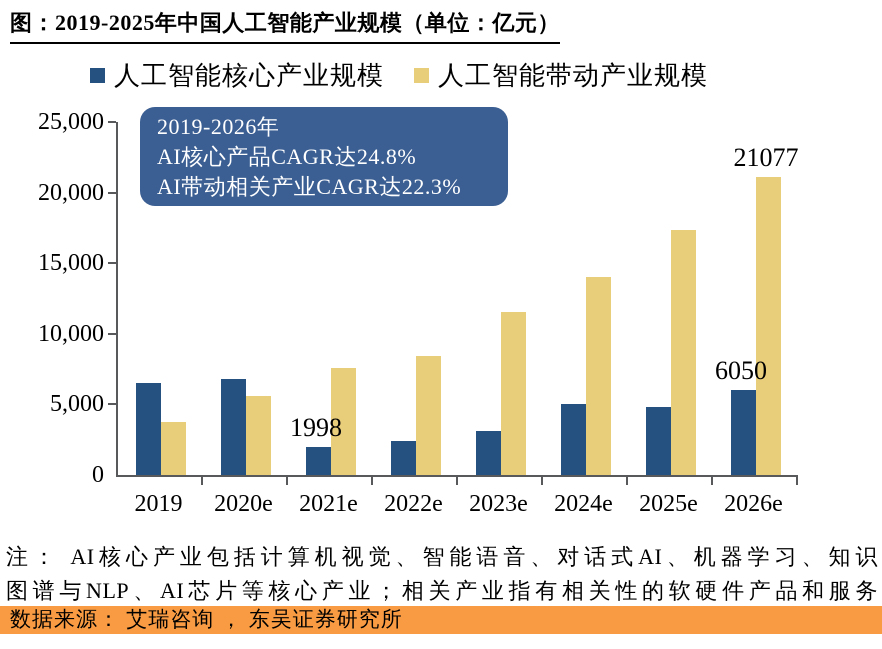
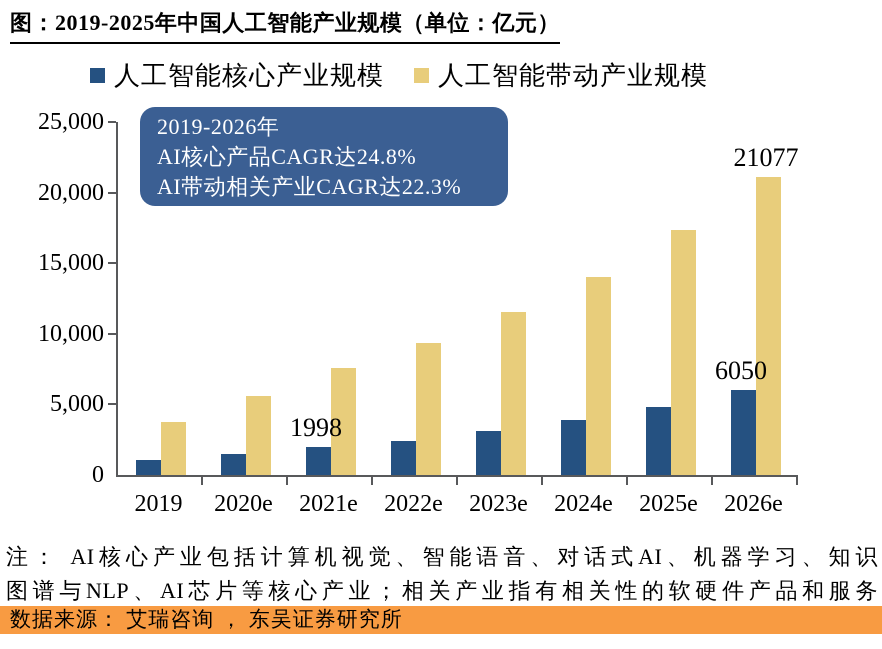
人工智能核心产业规模/2019: 6500 -> 1100
人工智能核心产业规模/2020e: 6800 -> 1500
人工智能带动产业规模/2022e: 8400 -> 9400
人工智能核心产业规模/2024e: 5000 -> 3900
